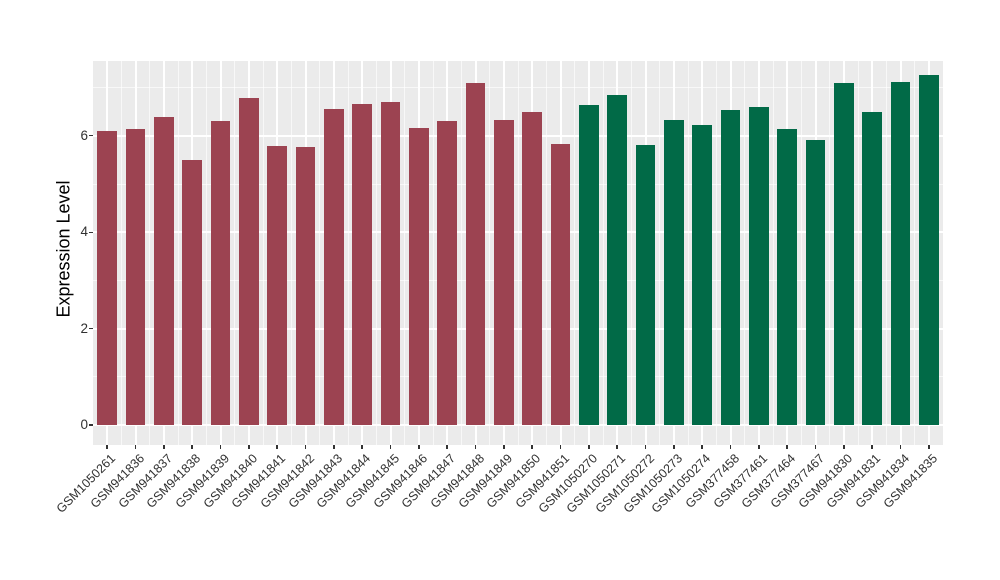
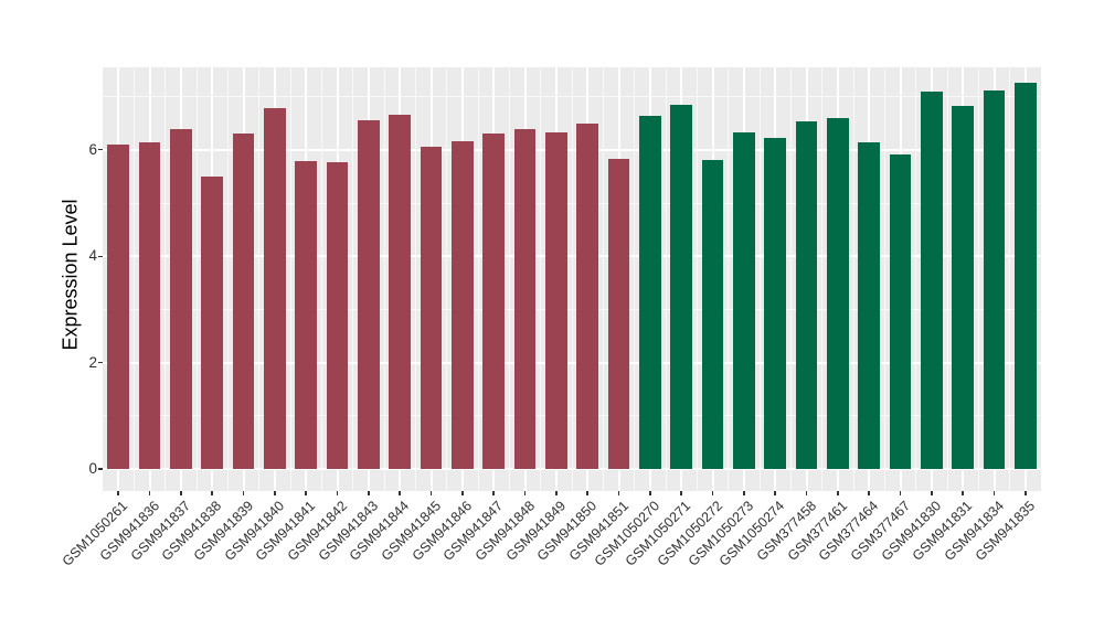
GSM941845: 6.7 -> 6.1
GSM941848: 7.1 -> 6.4
GSM941831: 6.5 -> 6.8
